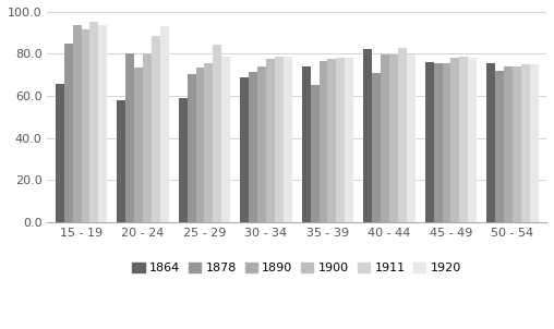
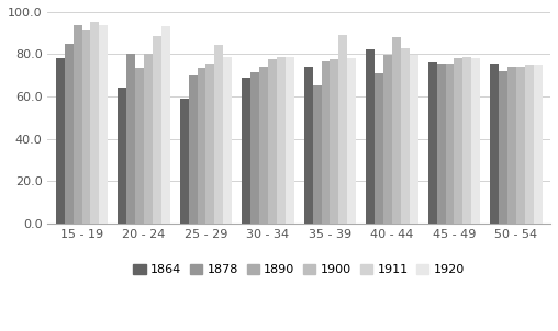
1864/15 - 19: 66 -> 78
1864/20 - 24: 58 -> 64
1911/35 - 39: 78 -> 89
1900/40 - 44: 80 -> 88
